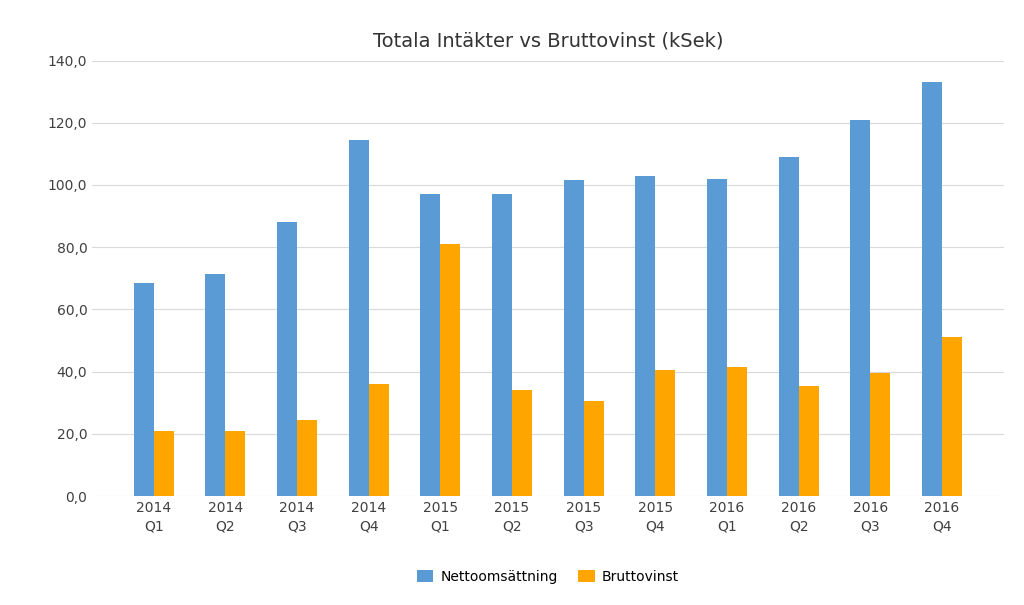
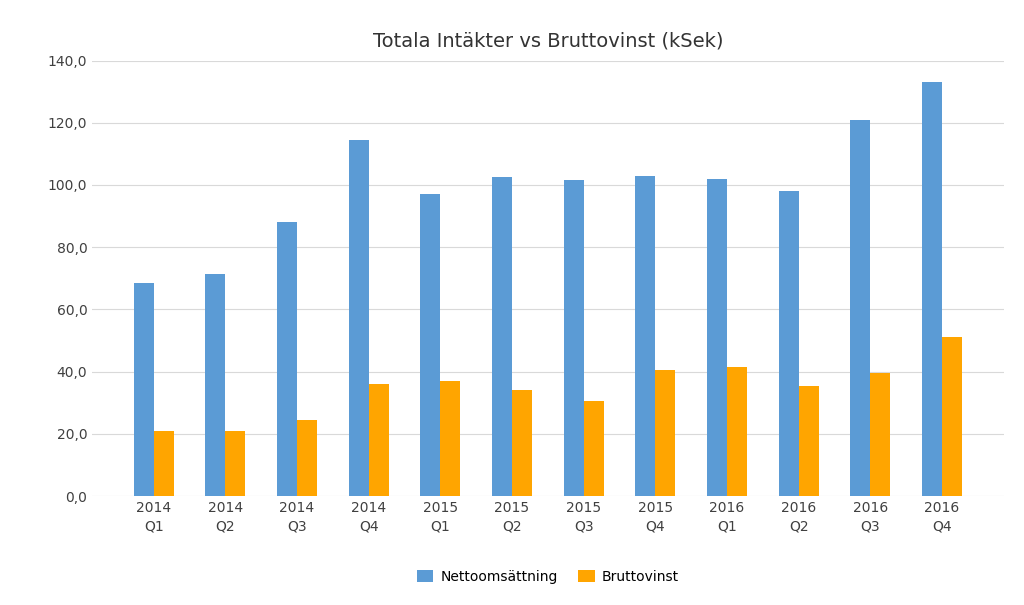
Bruttovinst/2015 Q1: 81,0 -> 37,0
Nettoomsättning/2015 Q2: 97,0 -> 102,5
Nettoomsättning/2016 Q2: 109,0 -> 98,0
